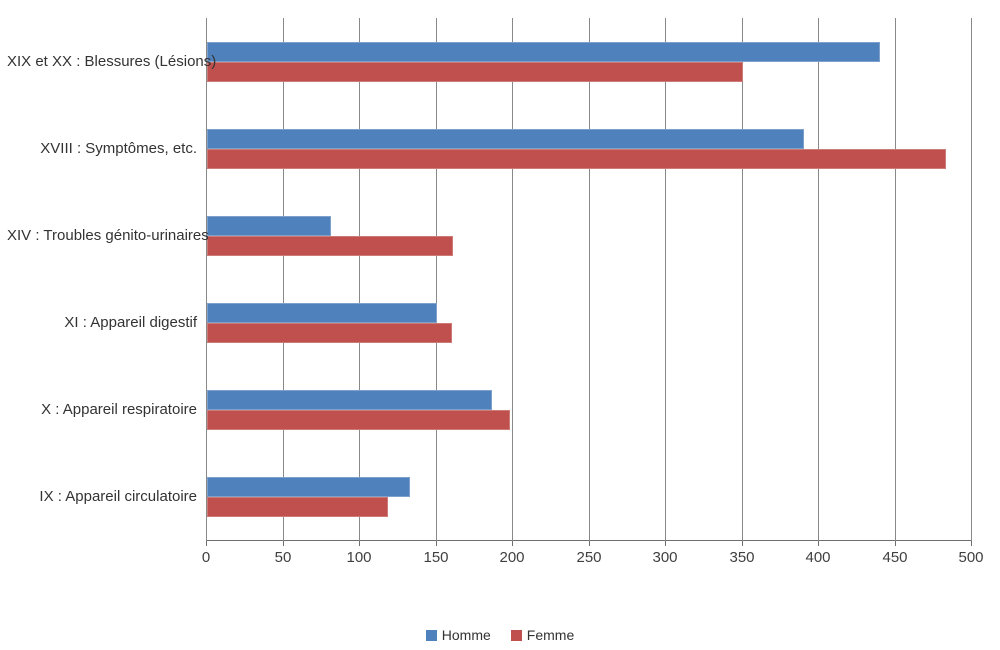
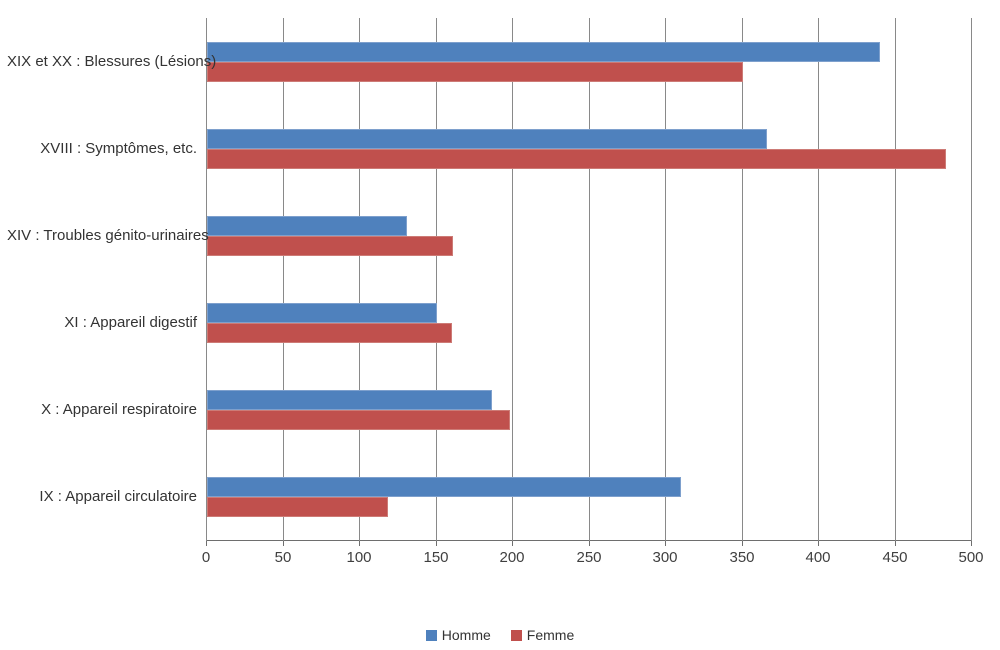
Homme/XVIII : Symptômes, etc.: 390 -> 366
Homme/XIV : Troubles génito-urinaires: 81 -> 131
Homme/IX : Appareil circulatoire: 133 -> 310
